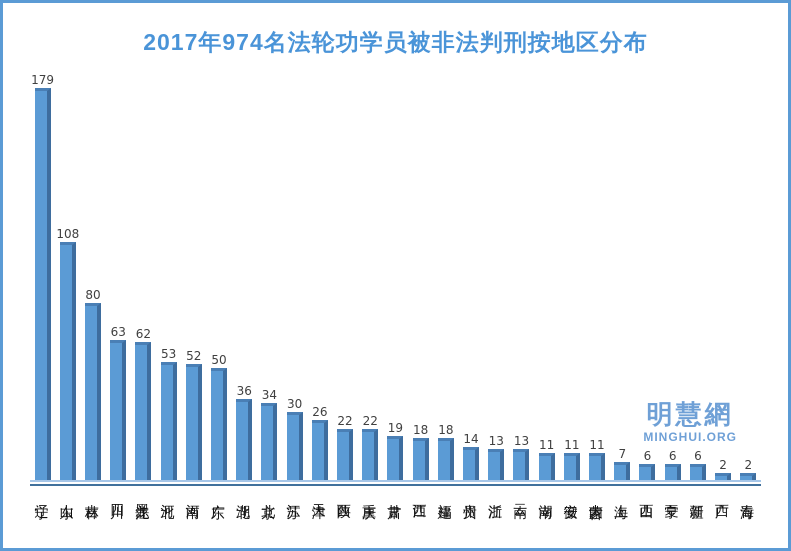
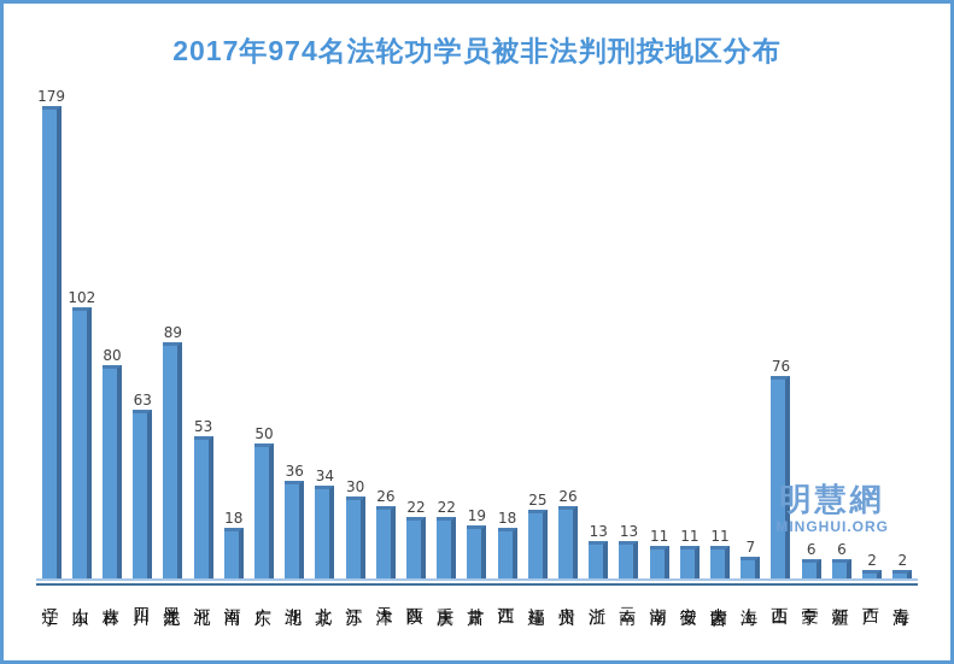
山东: 108 -> 102
黑龙江: 62 -> 89
河南: 52 -> 18
福建: 18 -> 25
贵州: 14 -> 26
山西: 6 -> 76
